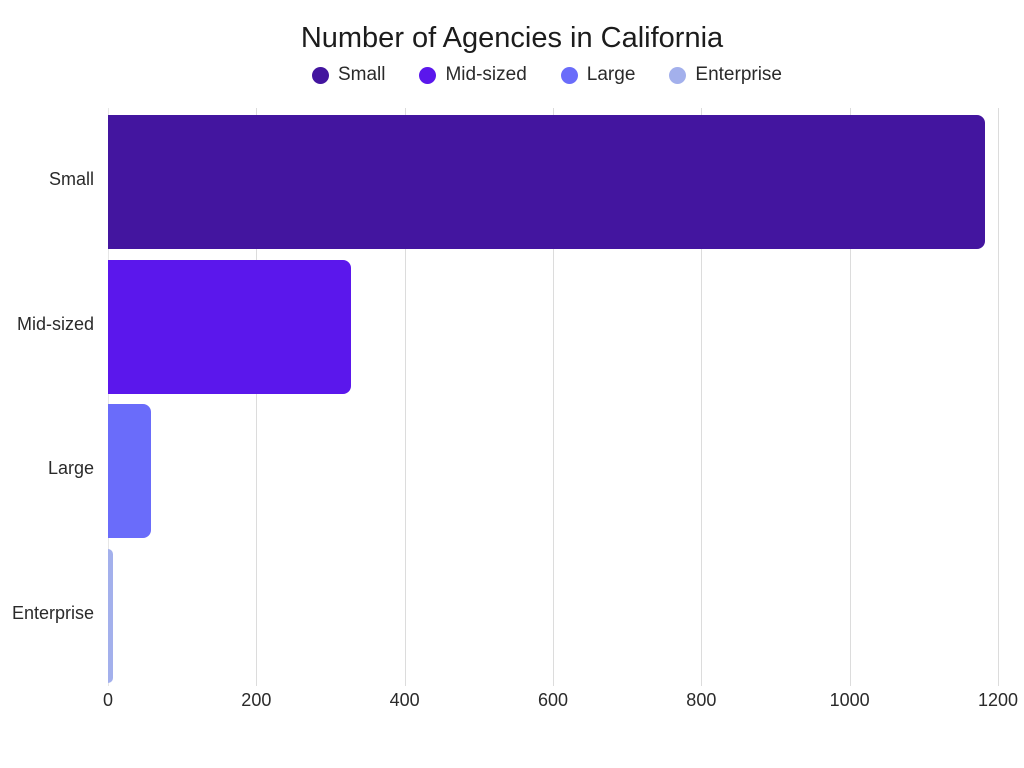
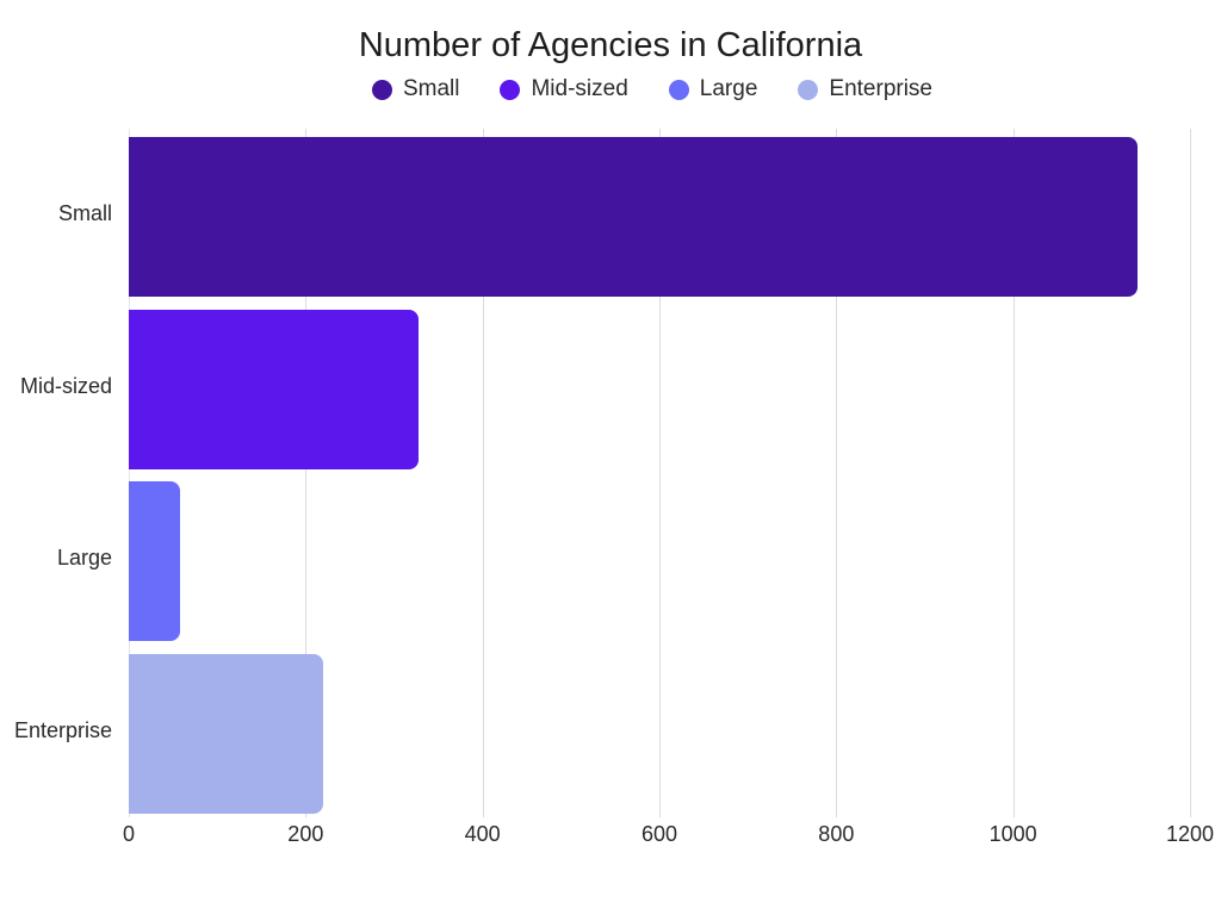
Small: 1180 -> 1140
Enterprise: 10 -> 220
